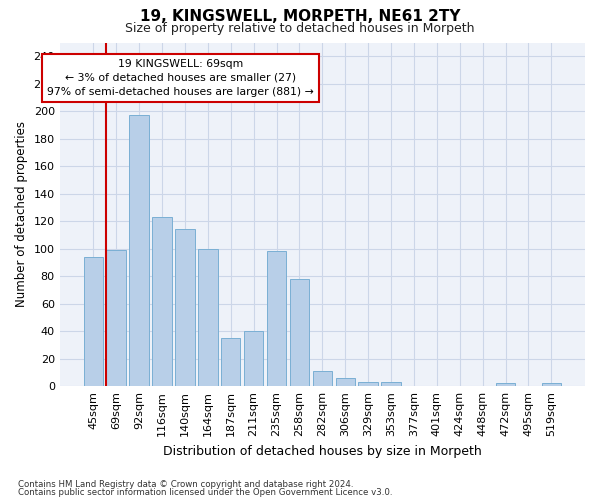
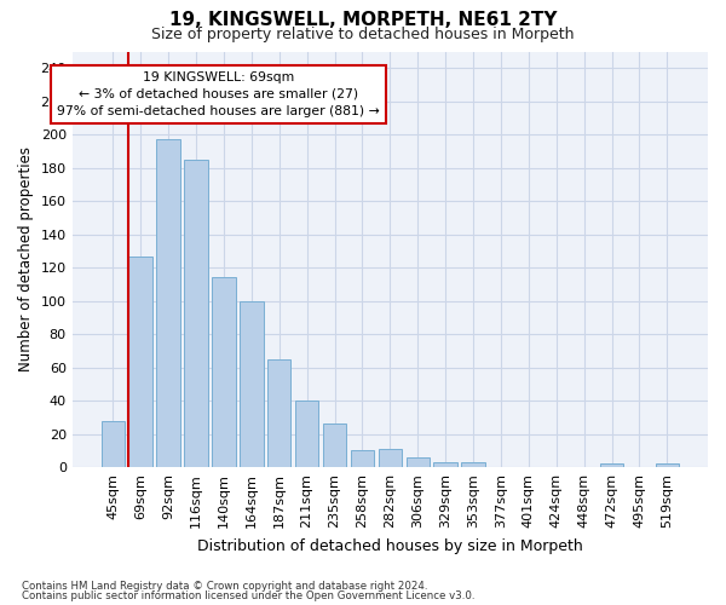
45sqm: 94 -> 28
69sqm: 99 -> 127
116sqm: 123 -> 185
187sqm: 35 -> 65
235sqm: 98 -> 26
258sqm: 78 -> 10
